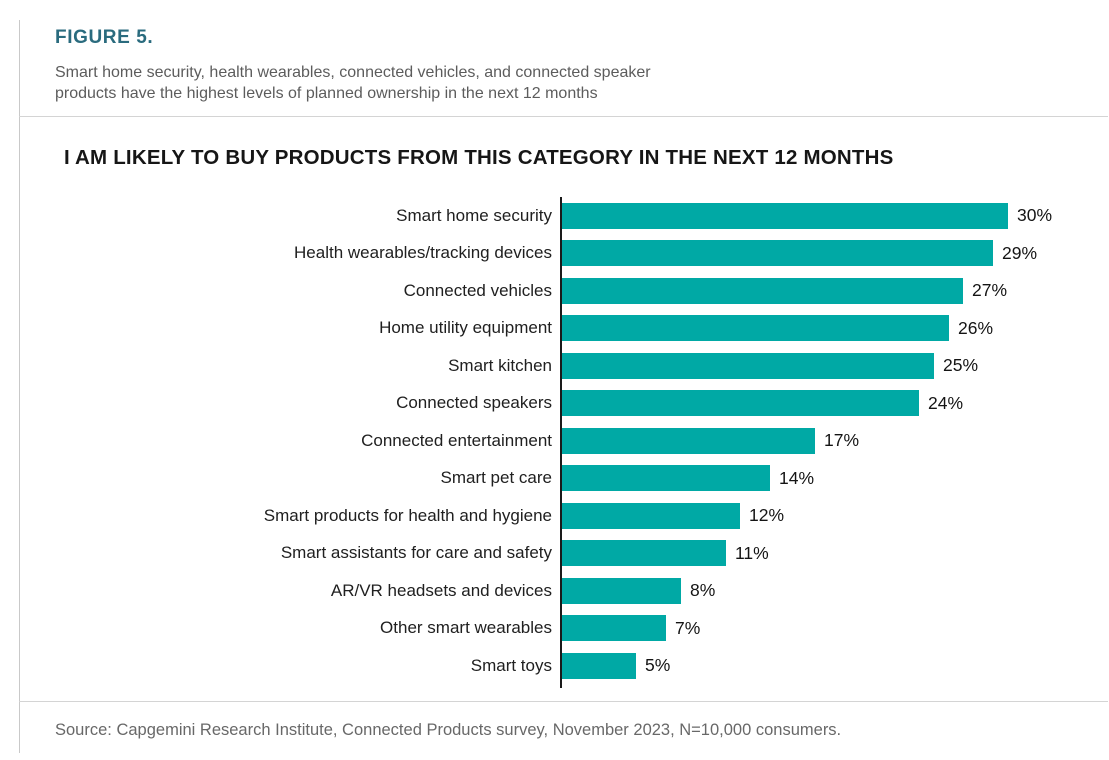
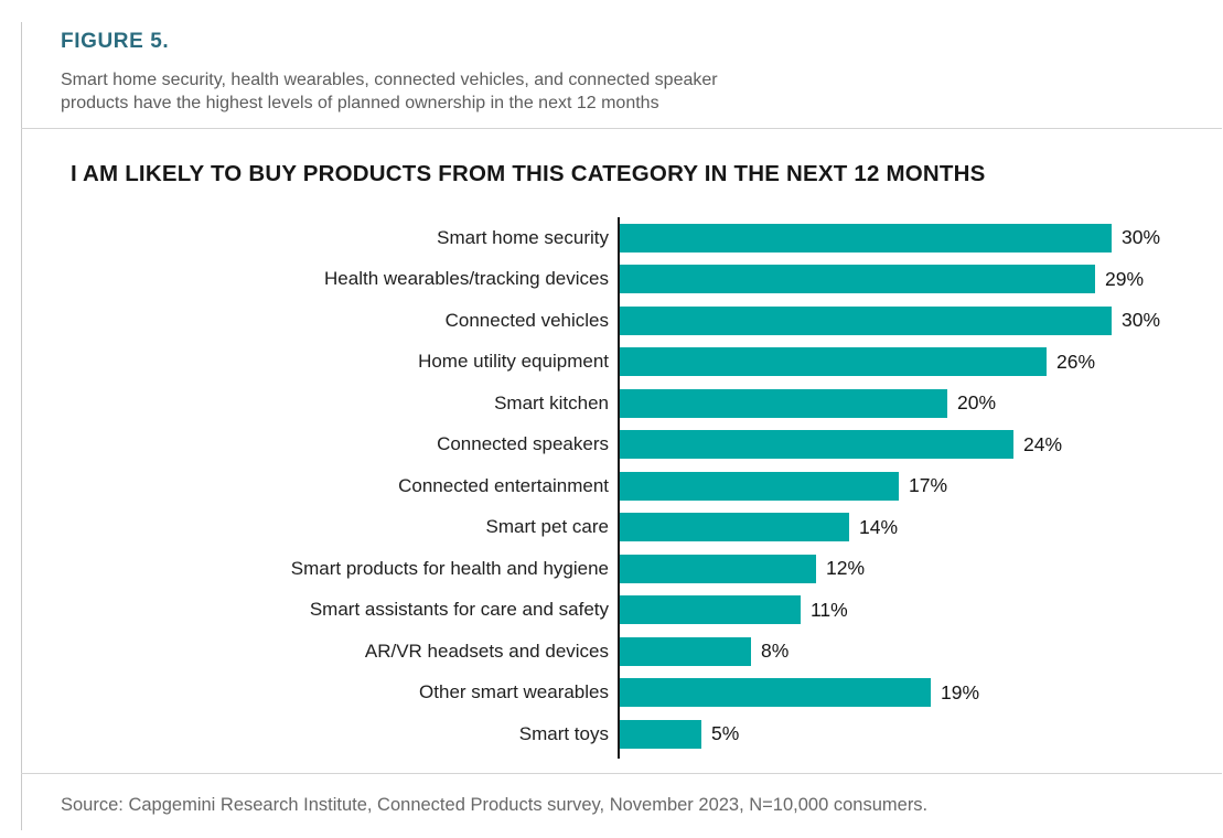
Connected vehicles: 27% -> 30%
Smart kitchen: 25% -> 20%
Other smart wearables: 7% -> 19%
